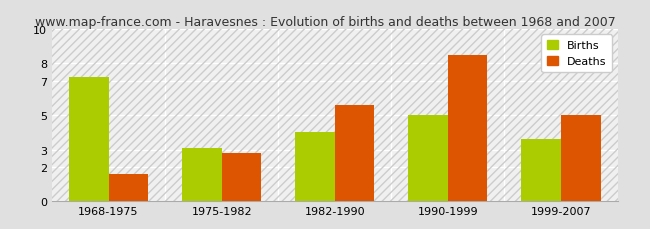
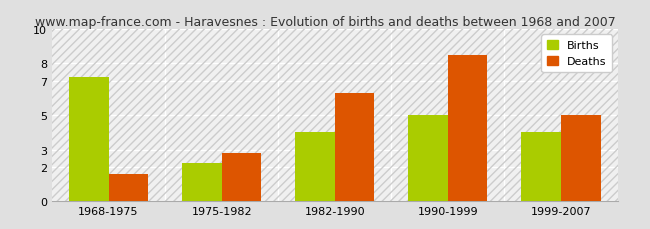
Births/1975-1982: 3.1 -> 2.2
Deaths/1982-1990: 5.6 -> 6.3
Births/1999-2007: 3.6 -> 4.0
